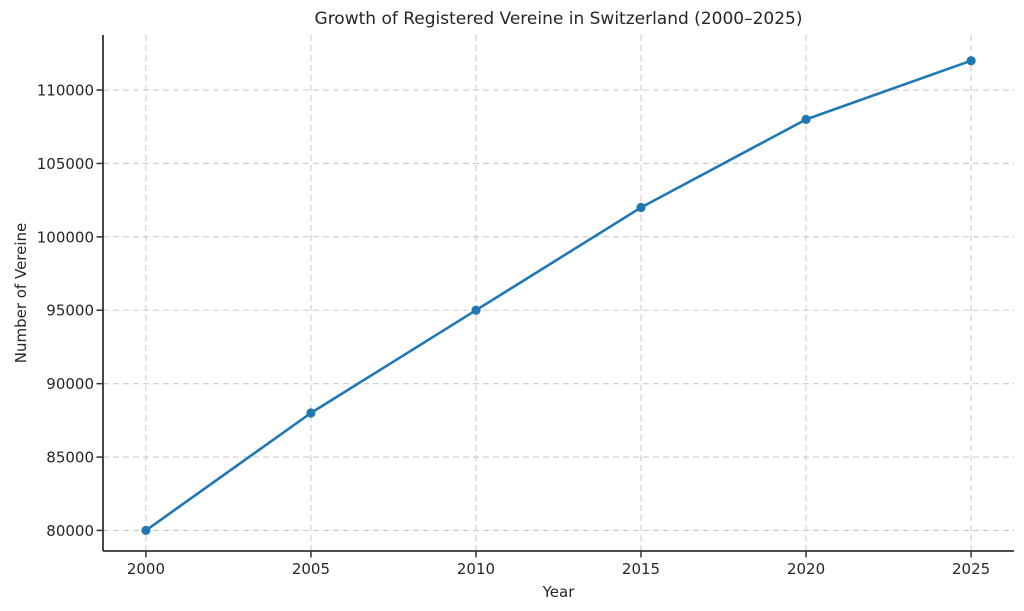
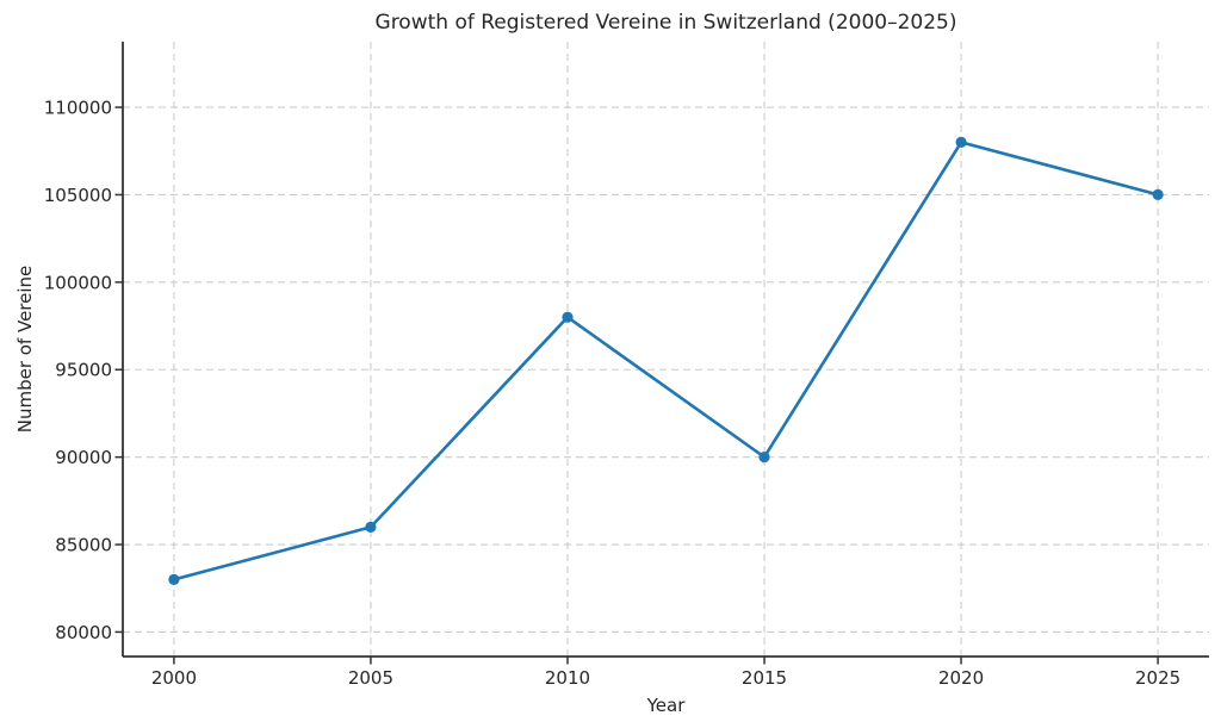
2000: 80000 -> 83000
2005: 88000 -> 86000
2010: 95000 -> 98000
2015: 102000 -> 90000
2025: 112000 -> 105000
